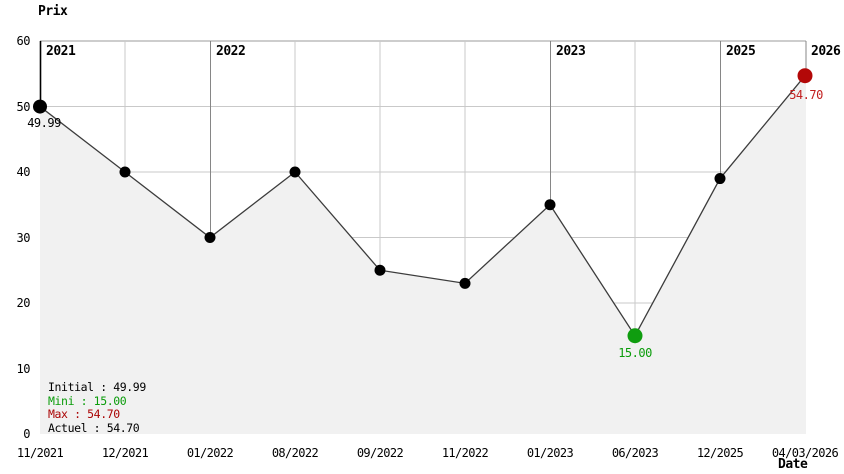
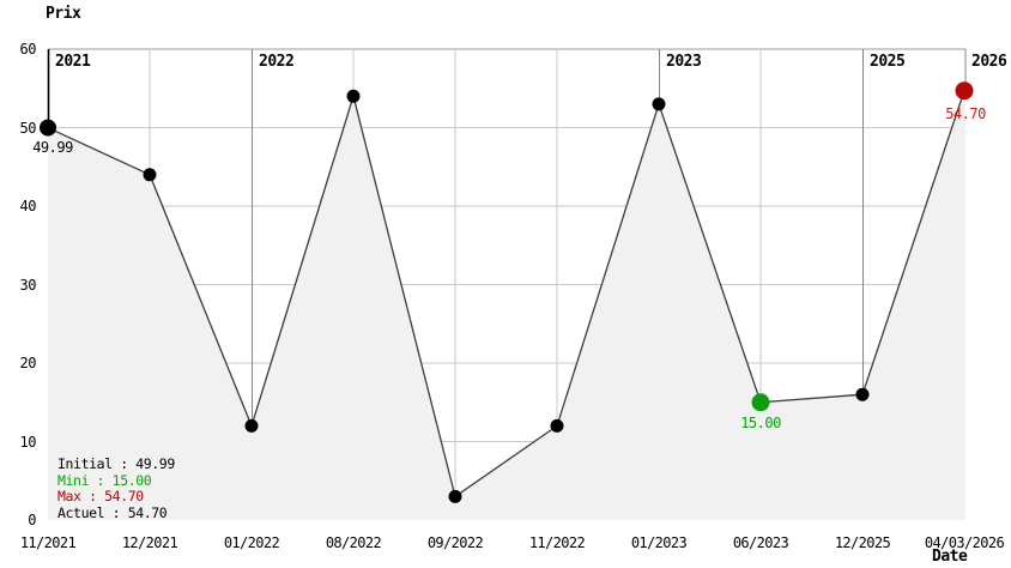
12/2021: 40 -> 44
01/2022: 30 -> 12
08/2022: 40 -> 54
09/2022: 25 -> 3
11/2022: 23 -> 12
01/2023: 35 -> 53
12/2025: 39 -> 16
